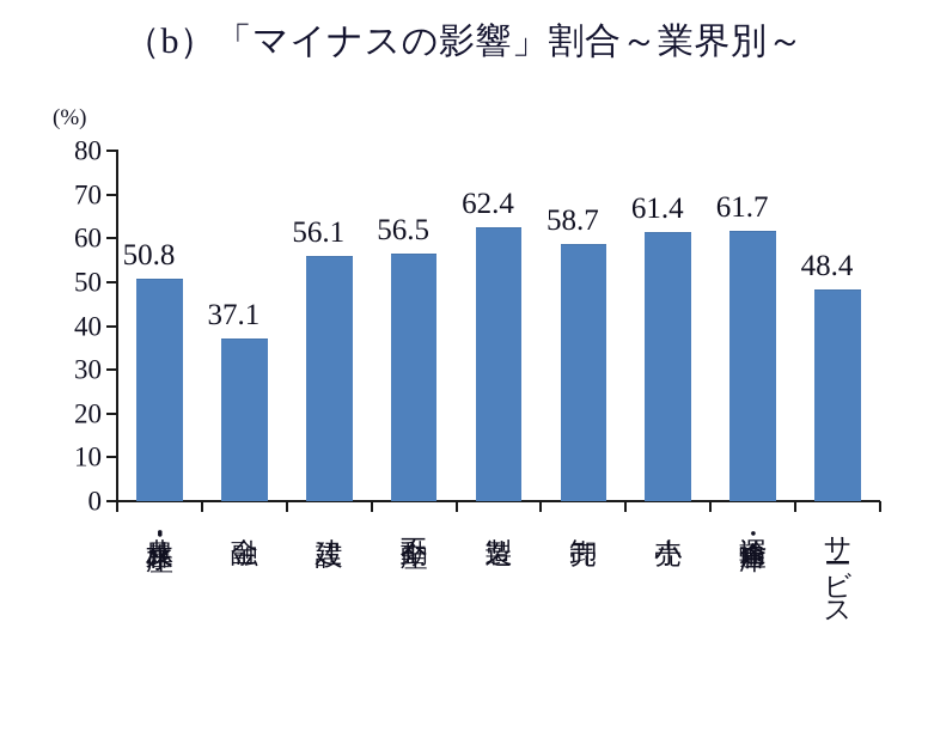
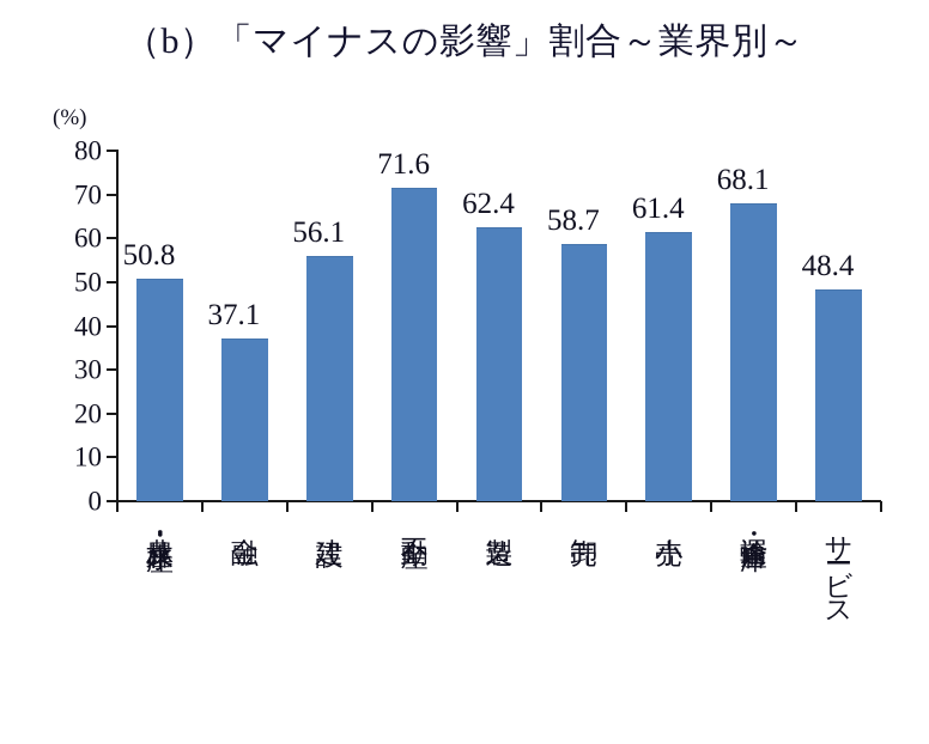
不動産: 56.5 -> 71.6
運輸・倉庫: 61.7 -> 68.1
